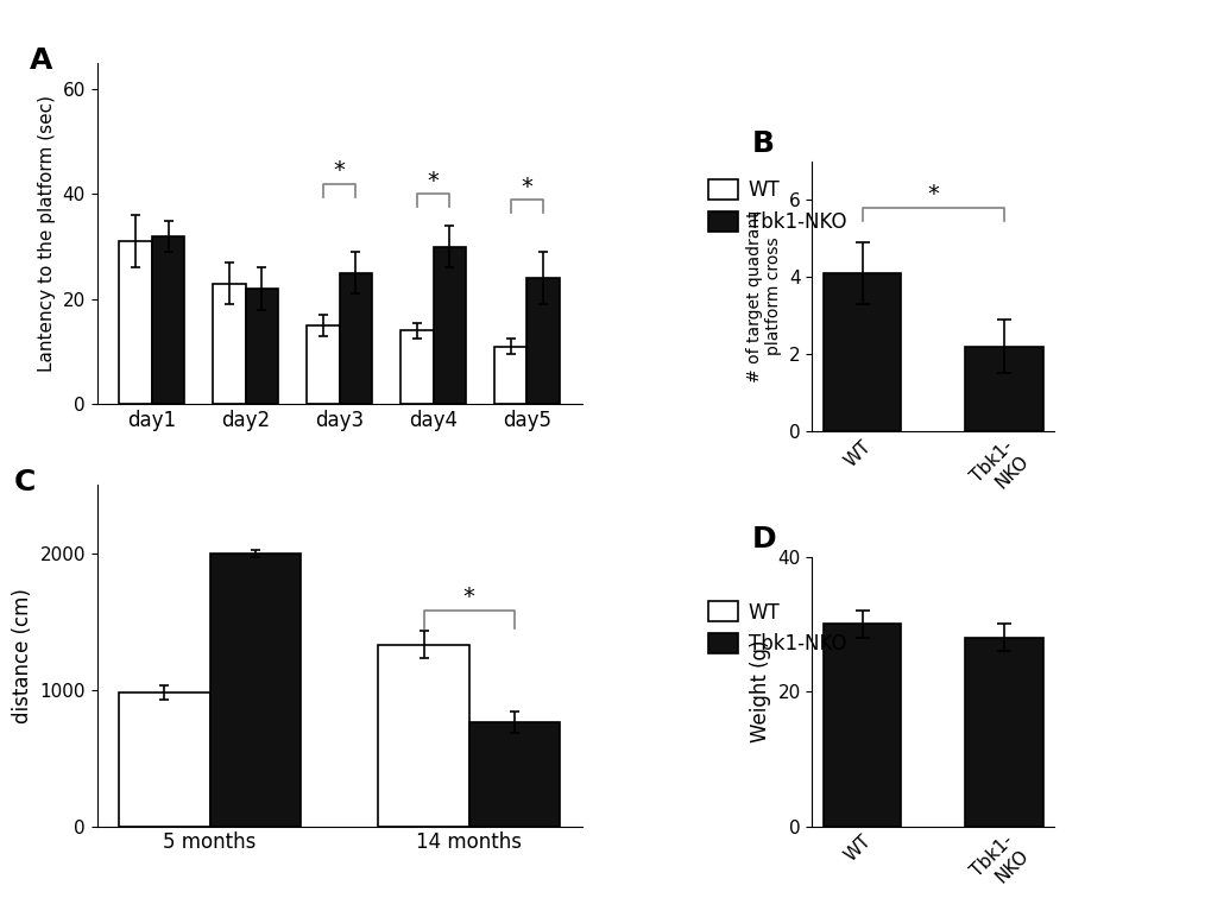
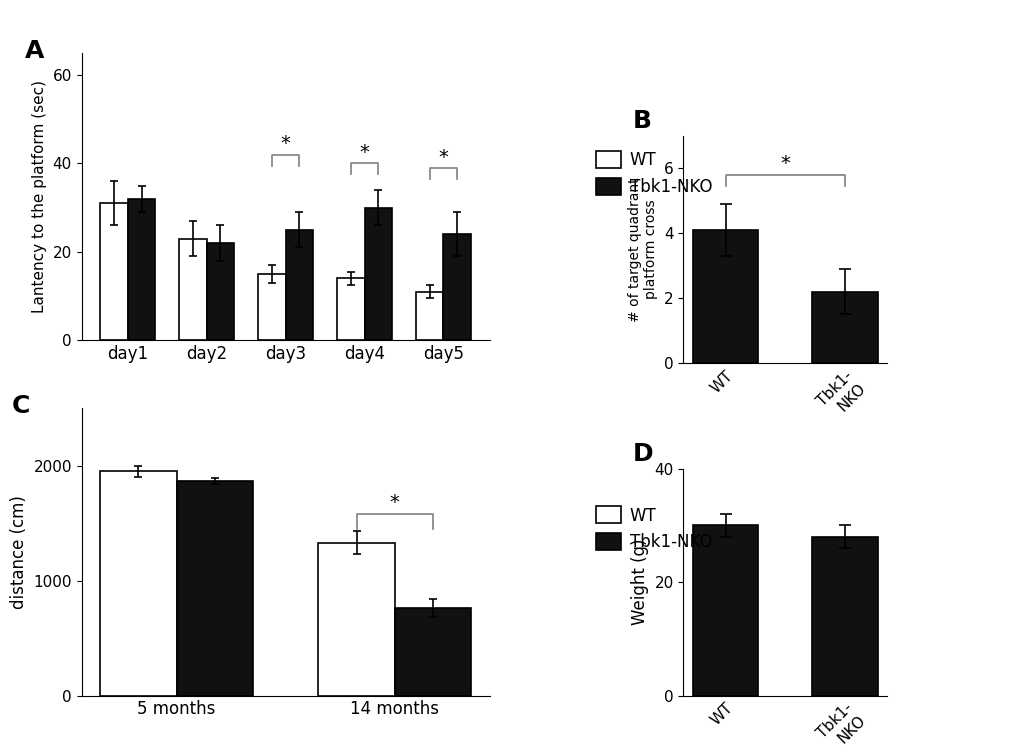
WT/5 months: 980 -> 1950
Tbk1-NKO/5 months: 2000 -> 1870
